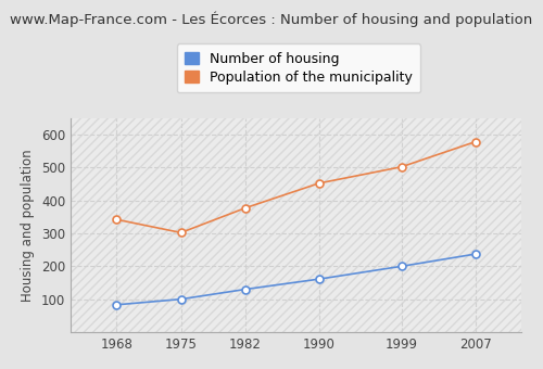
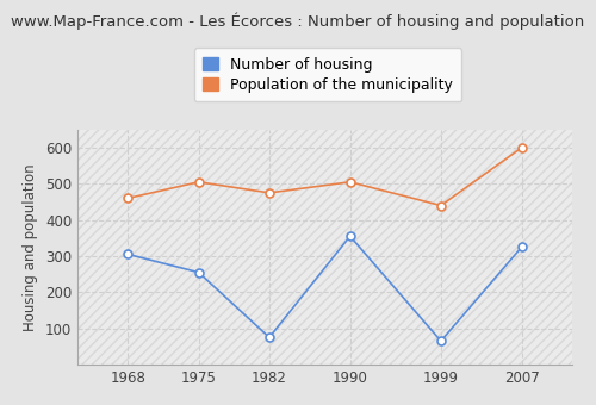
Number of housing/1968: 83 -> 305
Population of the municipality/1968: 342 -> 460
Number of housing/1975: 100 -> 255
Population of the municipality/1975: 302 -> 505
Number of housing/1982: 130 -> 75
Population of the municipality/1982: 377 -> 475
Number of housing/1990: 161 -> 355
Population of the municipality/1990: 452 -> 505
Number of housing/1999: 200 -> 65
Population of the municipality/1999: 502 -> 440
Number of housing/2007: 237 -> 325
Population of the municipality/2007: 578 -> 600
